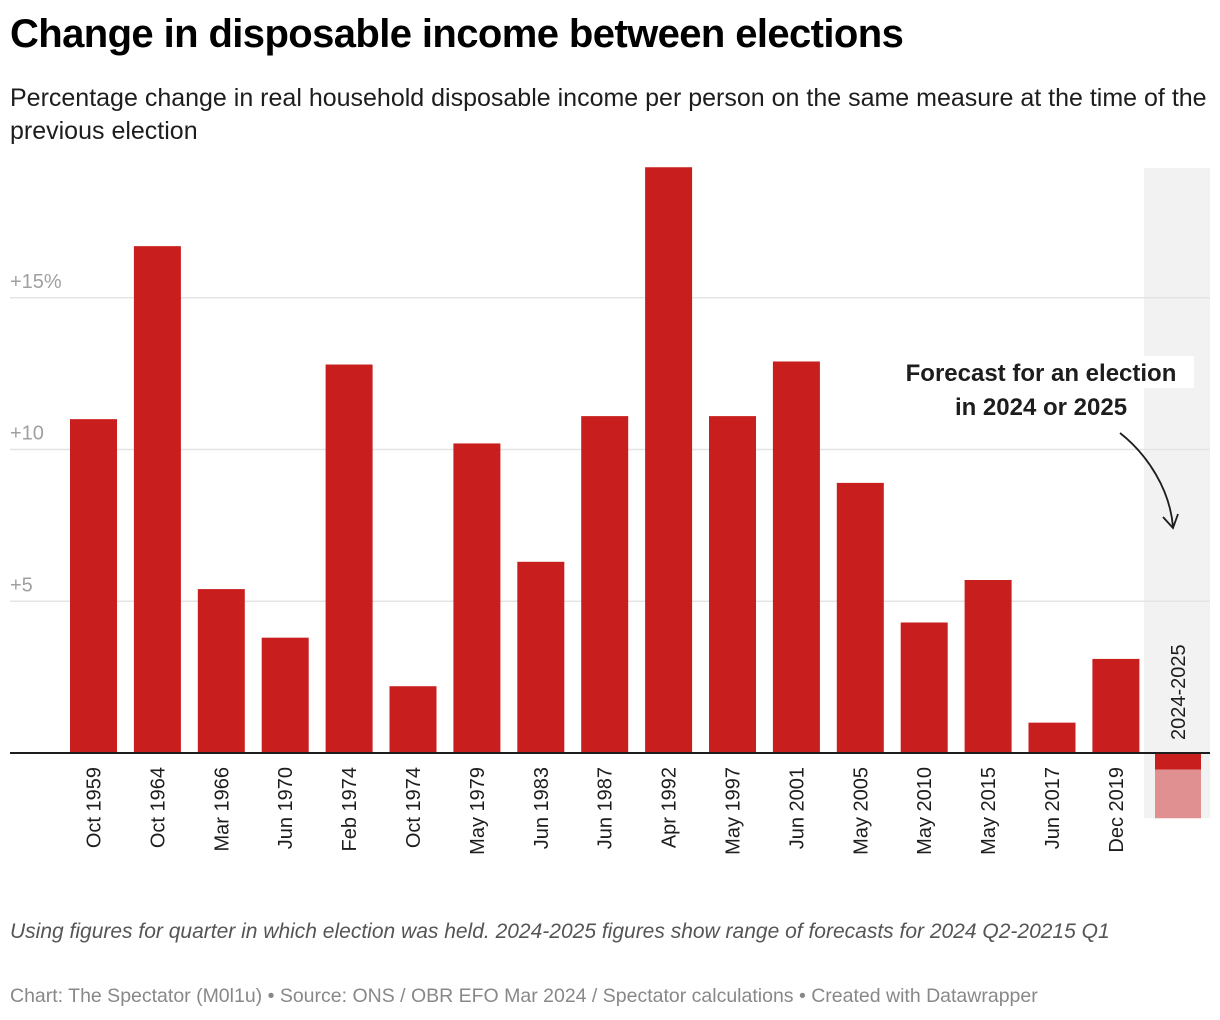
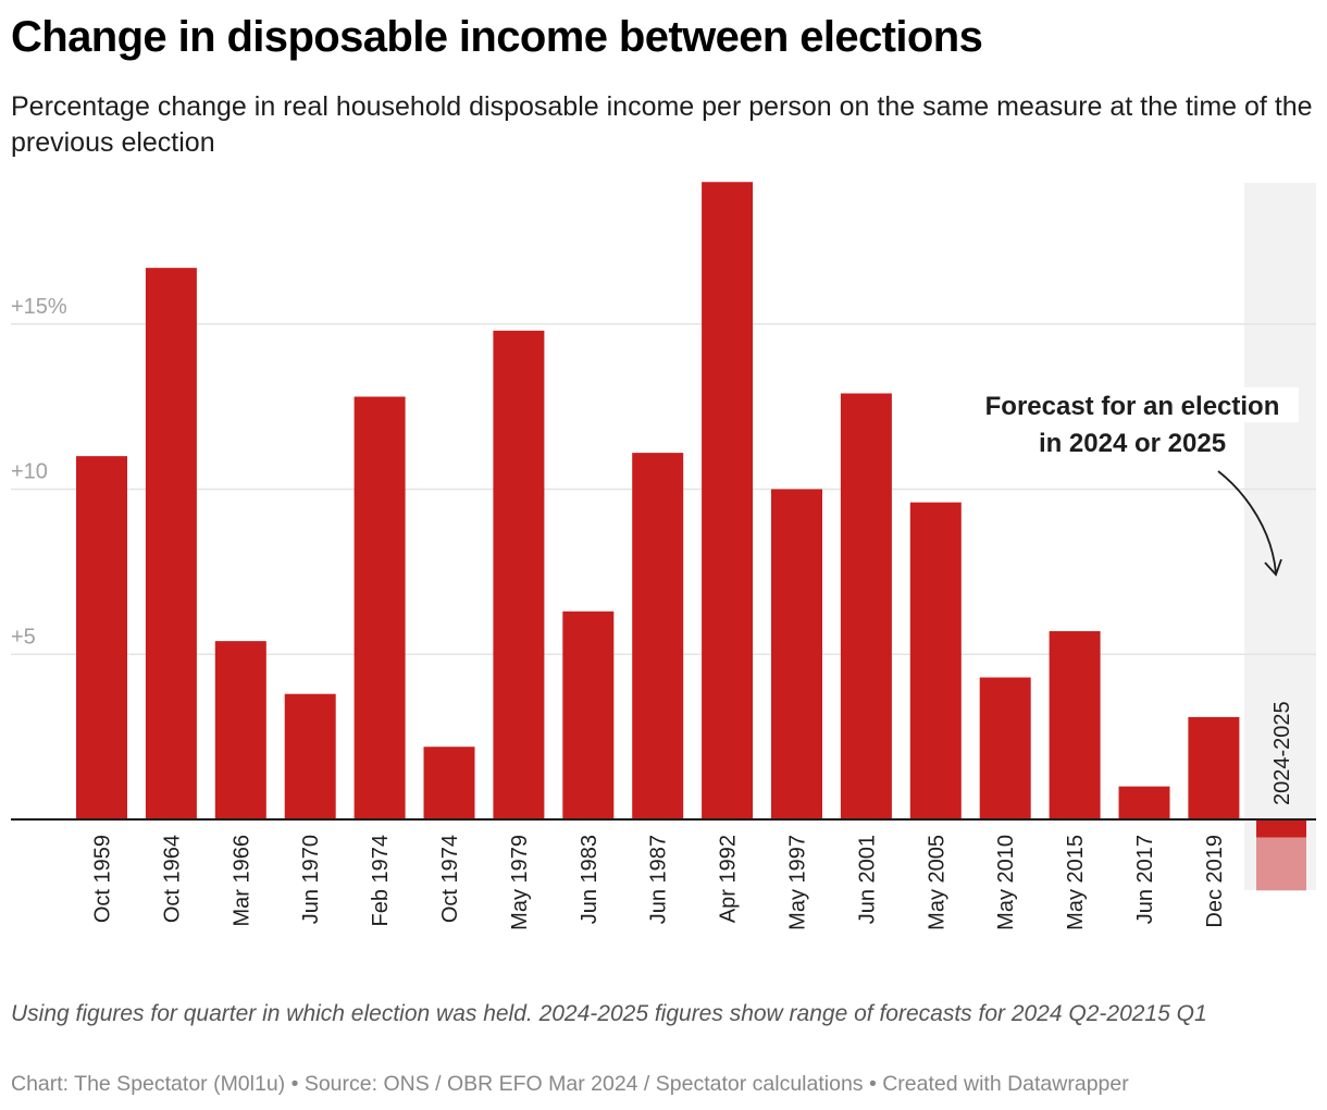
May 1979: 10.2% -> 14.8%
May 1997: 11.1% -> 10.0%
May 2005: 8.9% -> 9.6%
